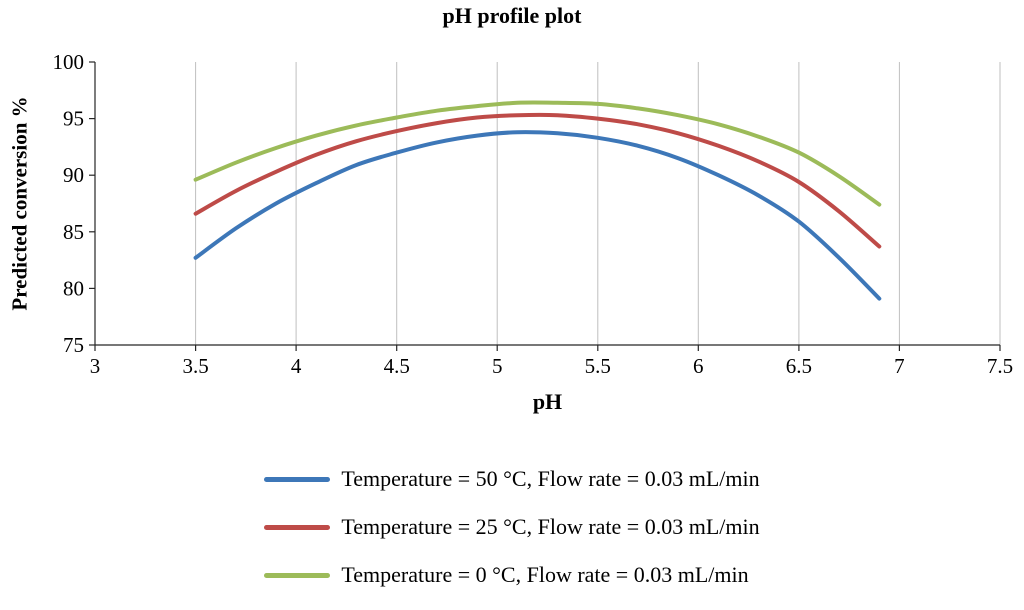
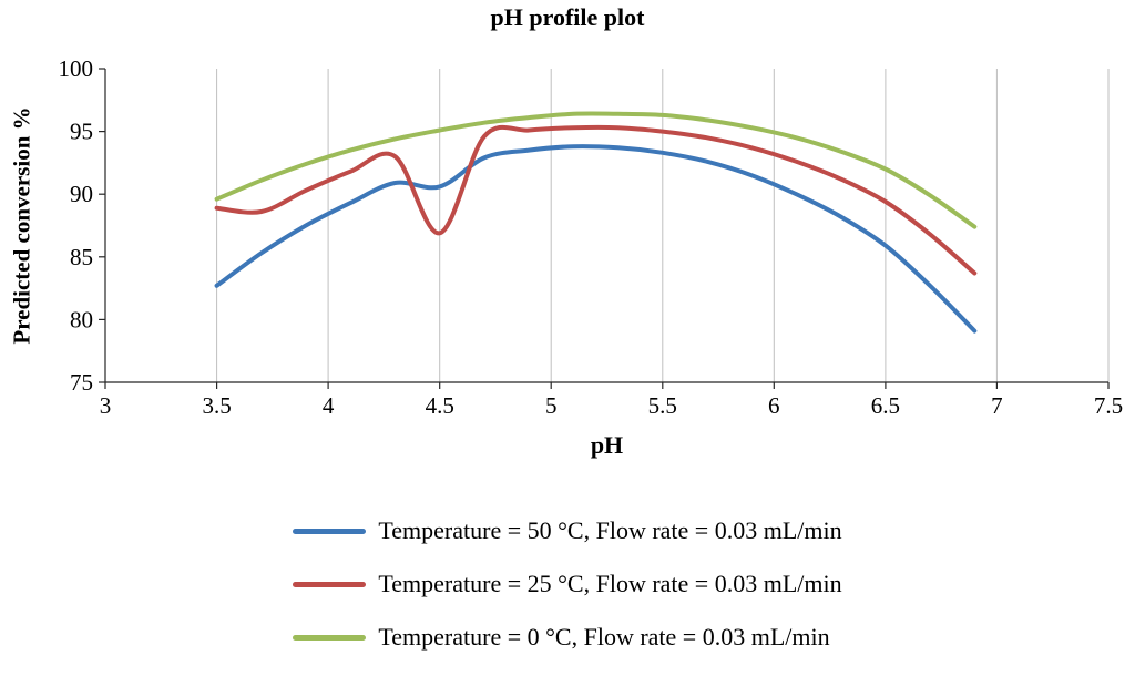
Temperature = 25 °C, Flow rate = 0.03 mL/min/3.5: 86,6 -> 88,9
Temperature = 50 °C, Flow rate = 0.03 mL/min/4.5: 92,0 -> 90,6
Temperature = 25 °C, Flow rate = 0.03 mL/min/4.5: 93,9 -> 86,9
